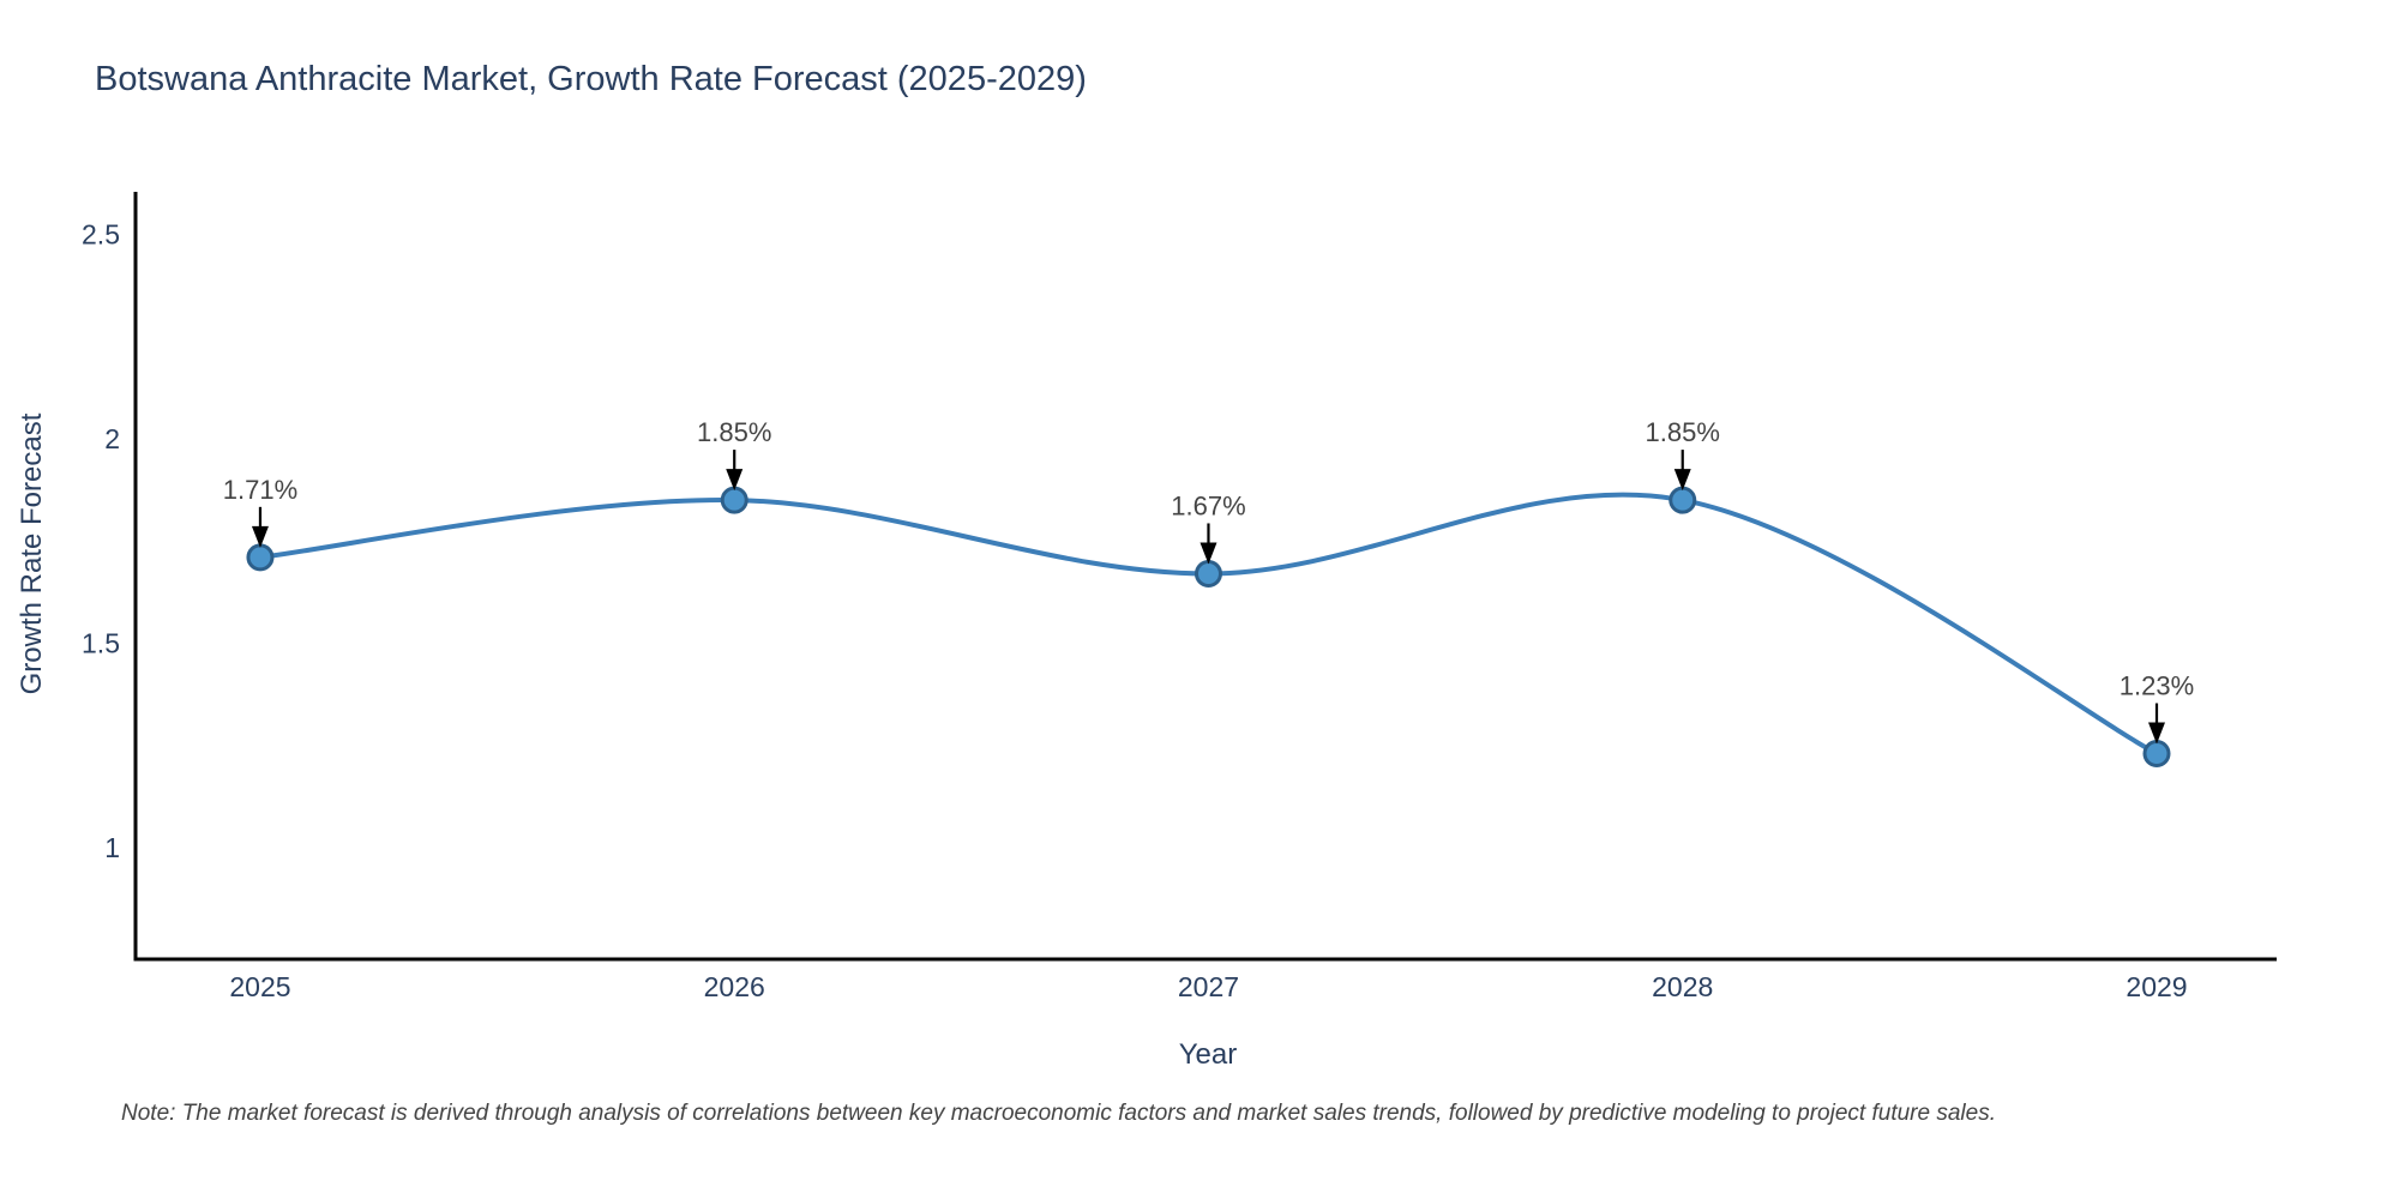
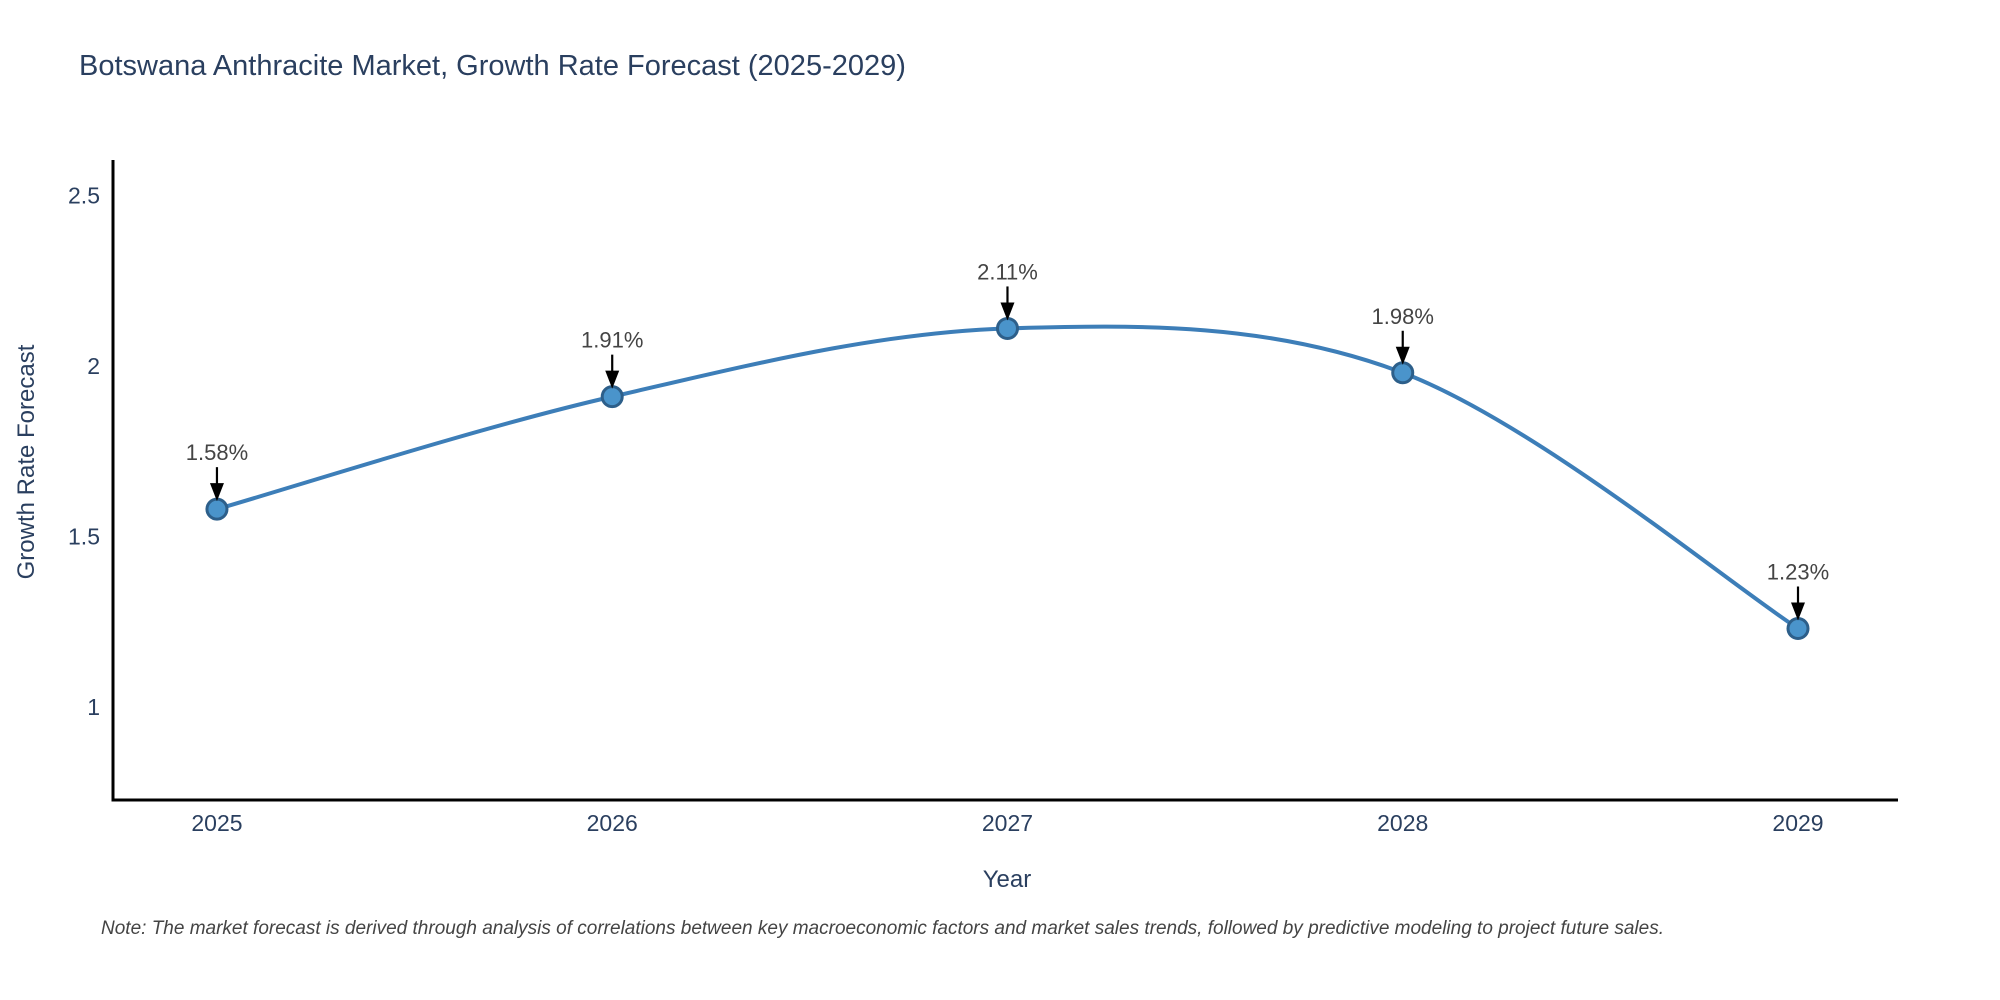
2025: 1.71% -> 1.58%
2026: 1.85% -> 1.91%
2027: 1.67% -> 2.11%
2028: 1.85% -> 1.98%
